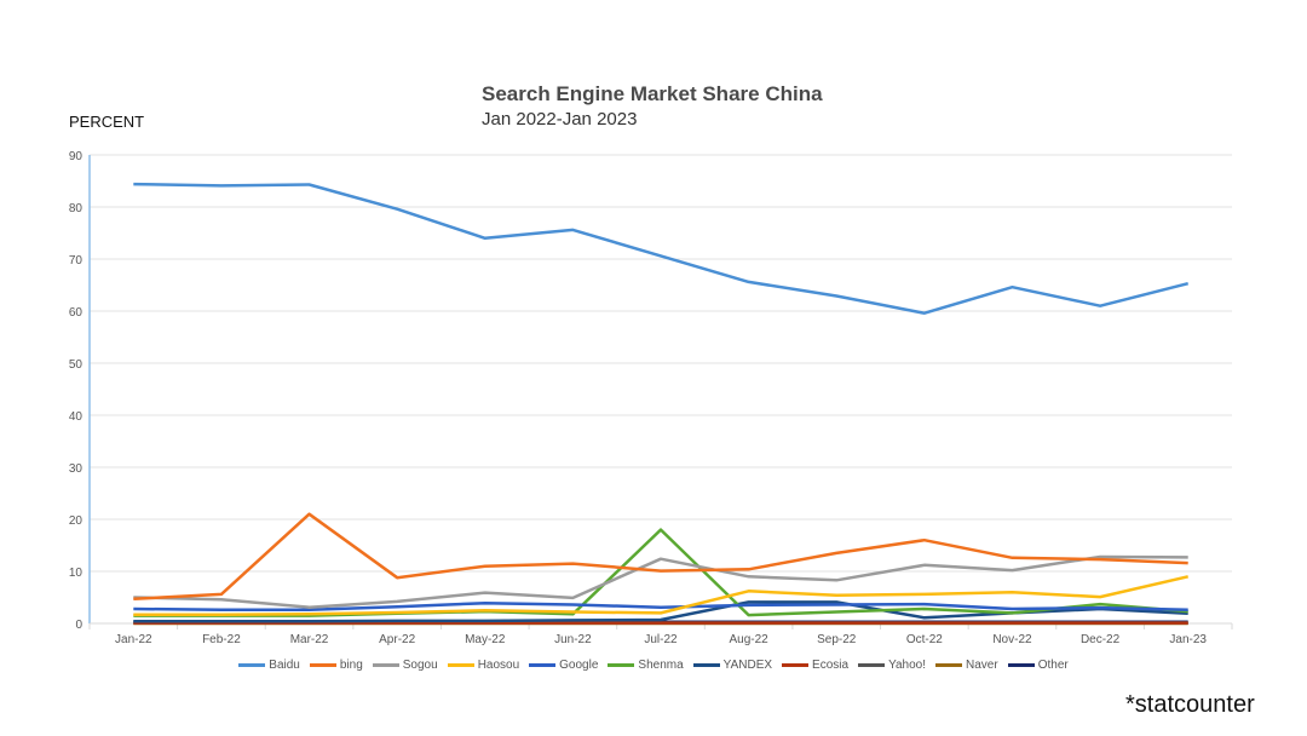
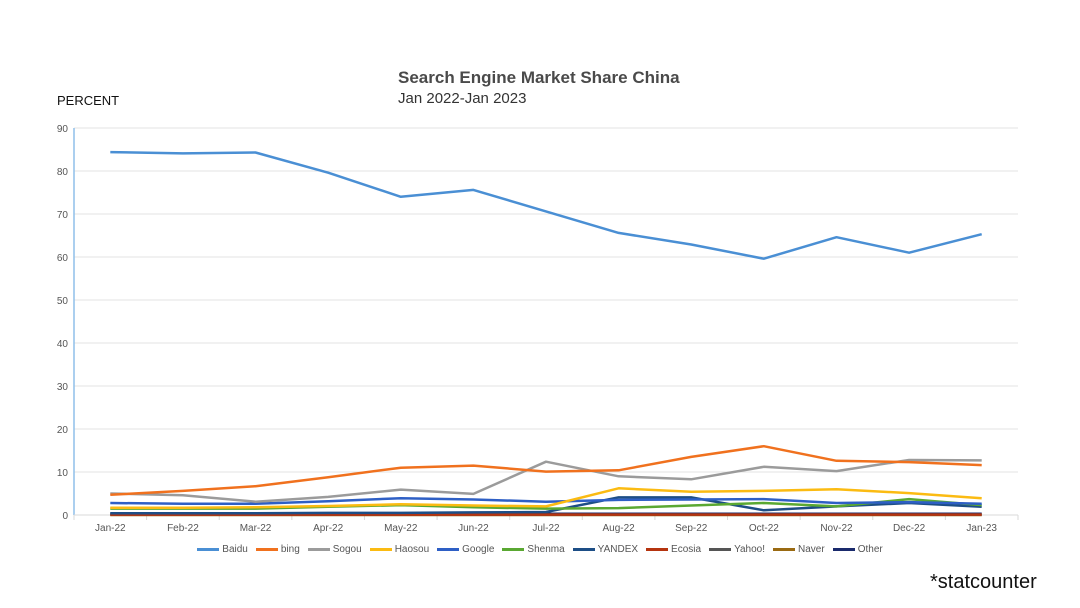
bing/Mar-22: 21 -> 7
Shenma/Jul-22: 18 -> 2
Haosou/Jan-23: 9 -> 4
